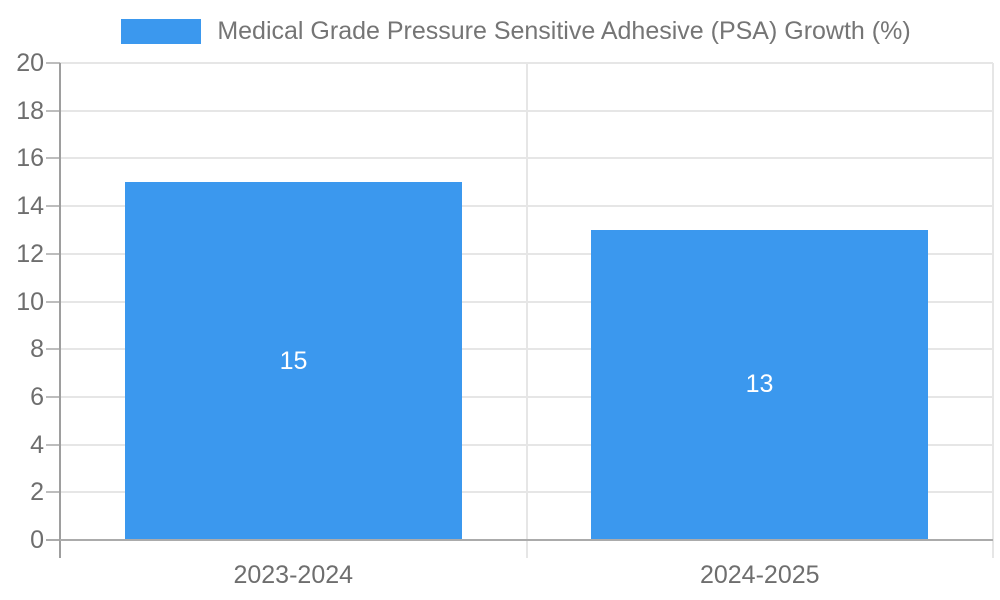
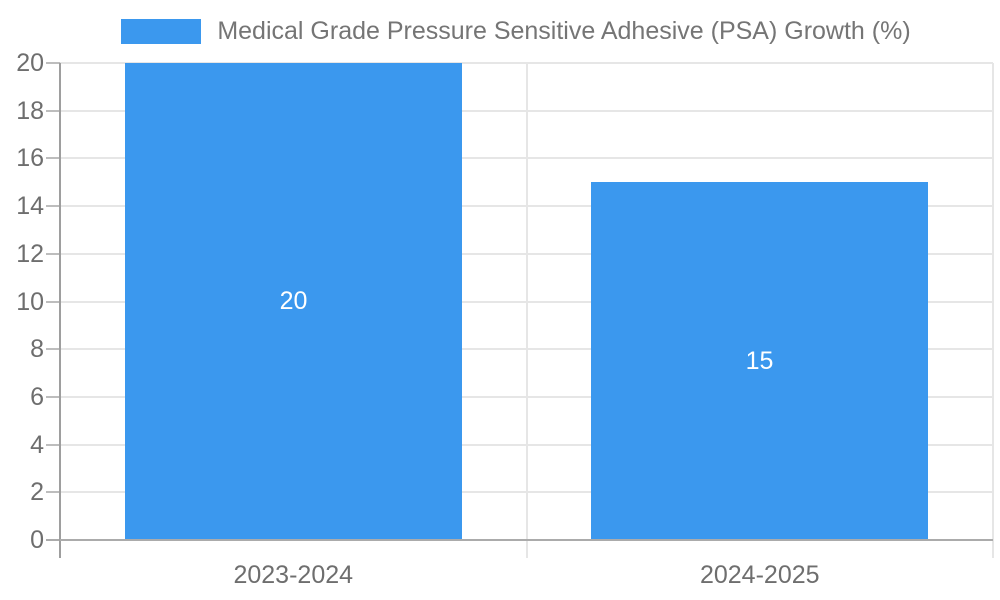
2023-2024: 15 -> 20
2024-2025: 13 -> 15
